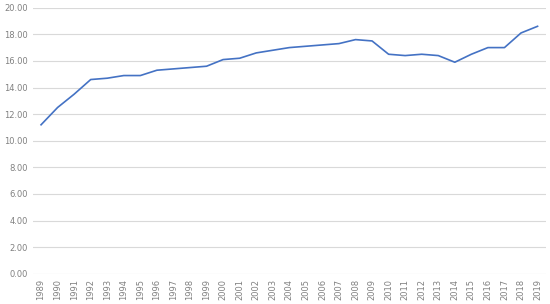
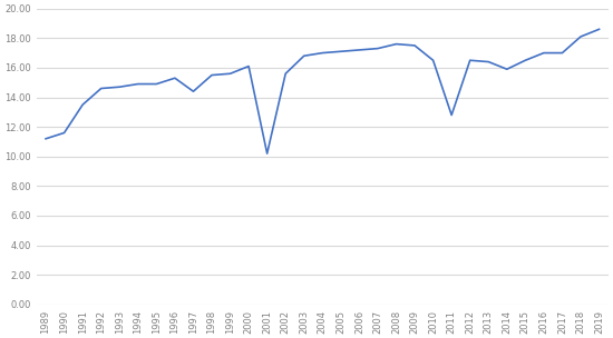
1990: 12.5 -> 11.6
1997: 15.4 -> 14.4
2001: 16.2 -> 10.2
2002: 16.6 -> 15.6
2011: 16.4 -> 12.8
